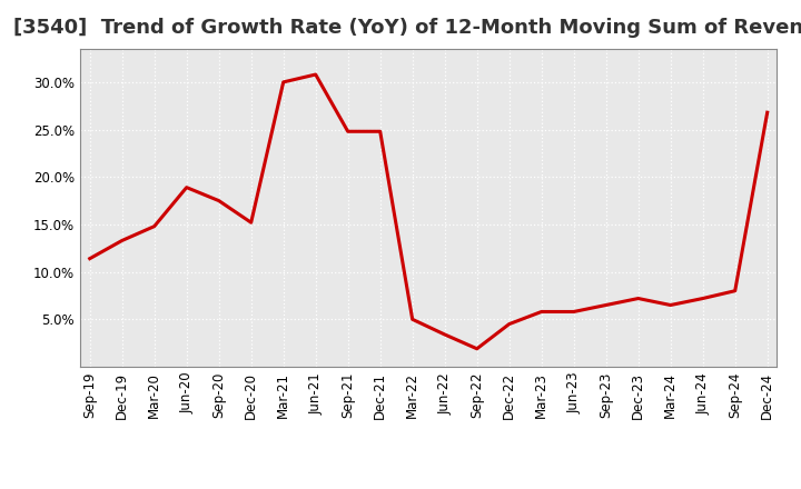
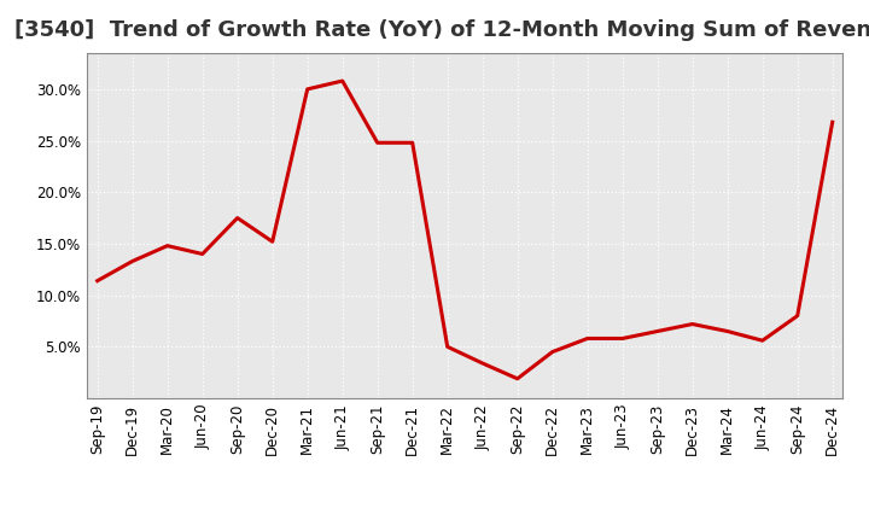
Jun-20: 18.9% -> 14.0%
Jun-24: 7.2% -> 5.6%
